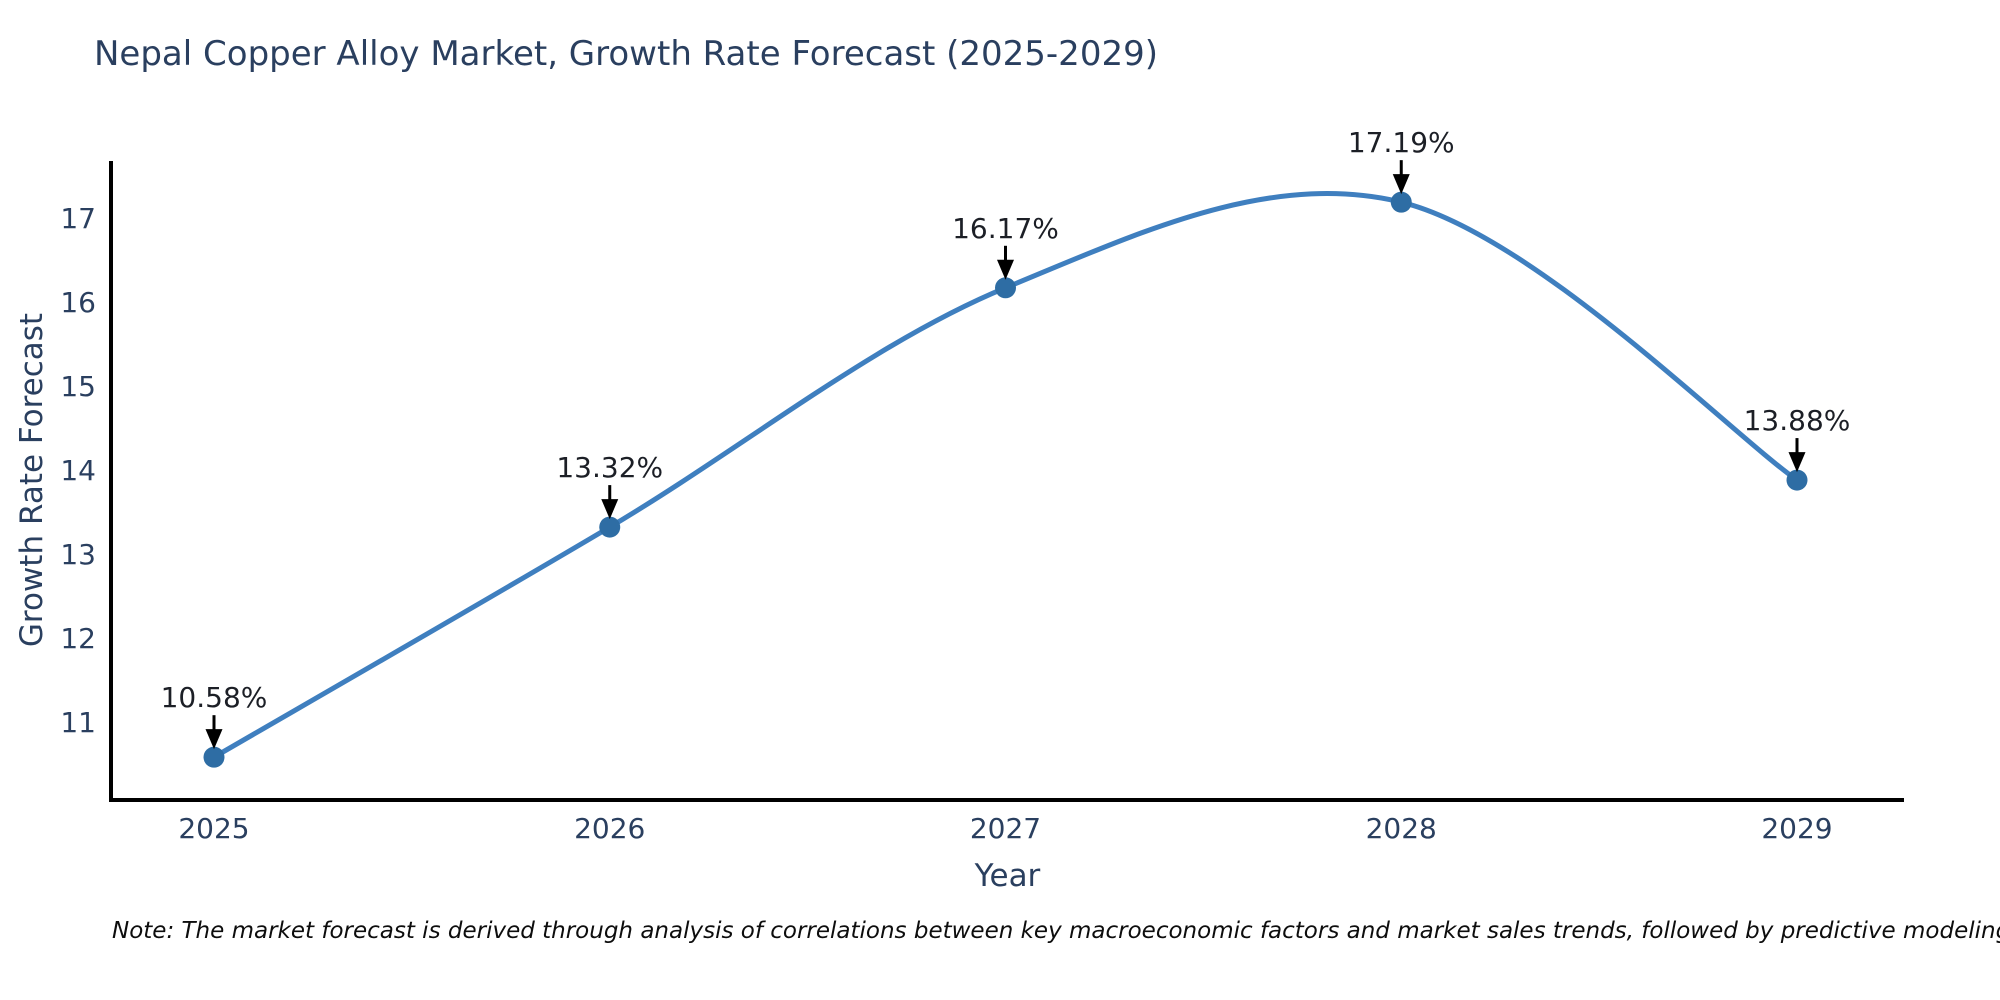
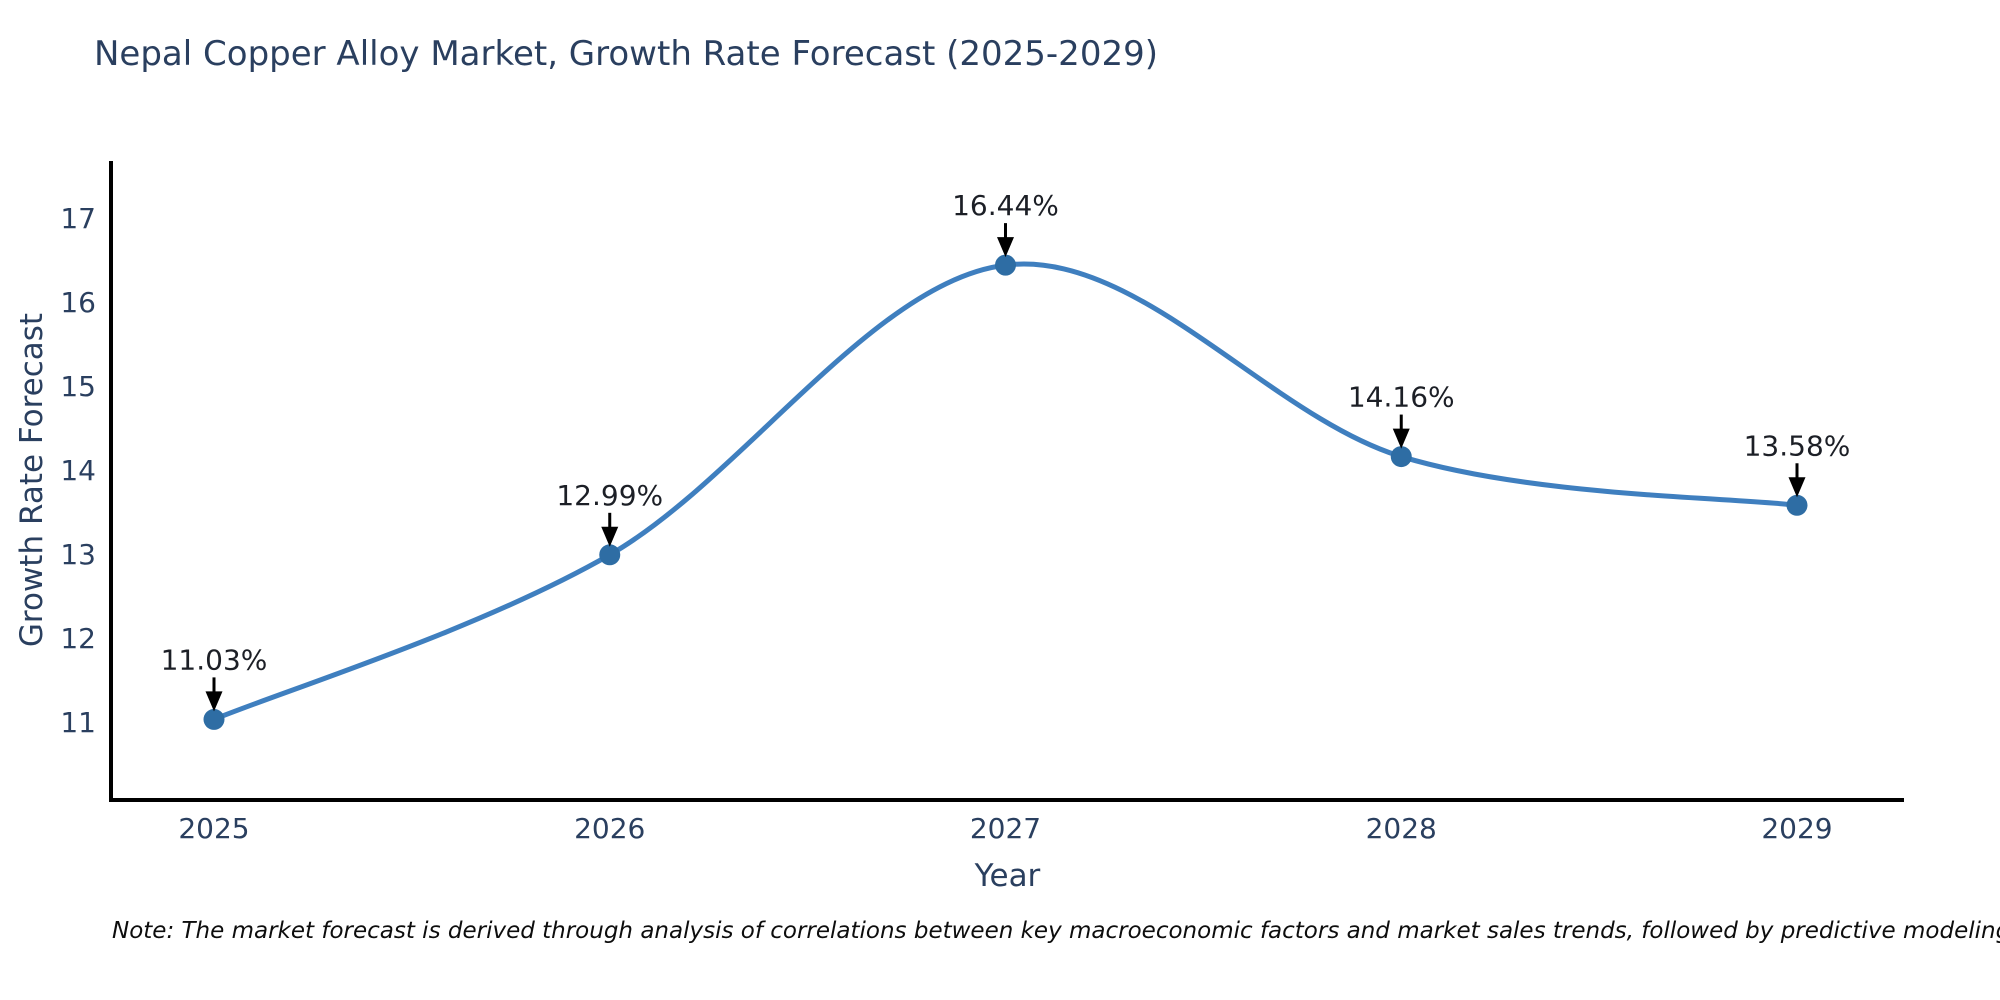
2025: 10.58% -> 11.03%
2026: 13.32% -> 12.99%
2027: 16.17% -> 16.44%
2028: 17.19% -> 14.16%
2029: 13.88% -> 13.58%
